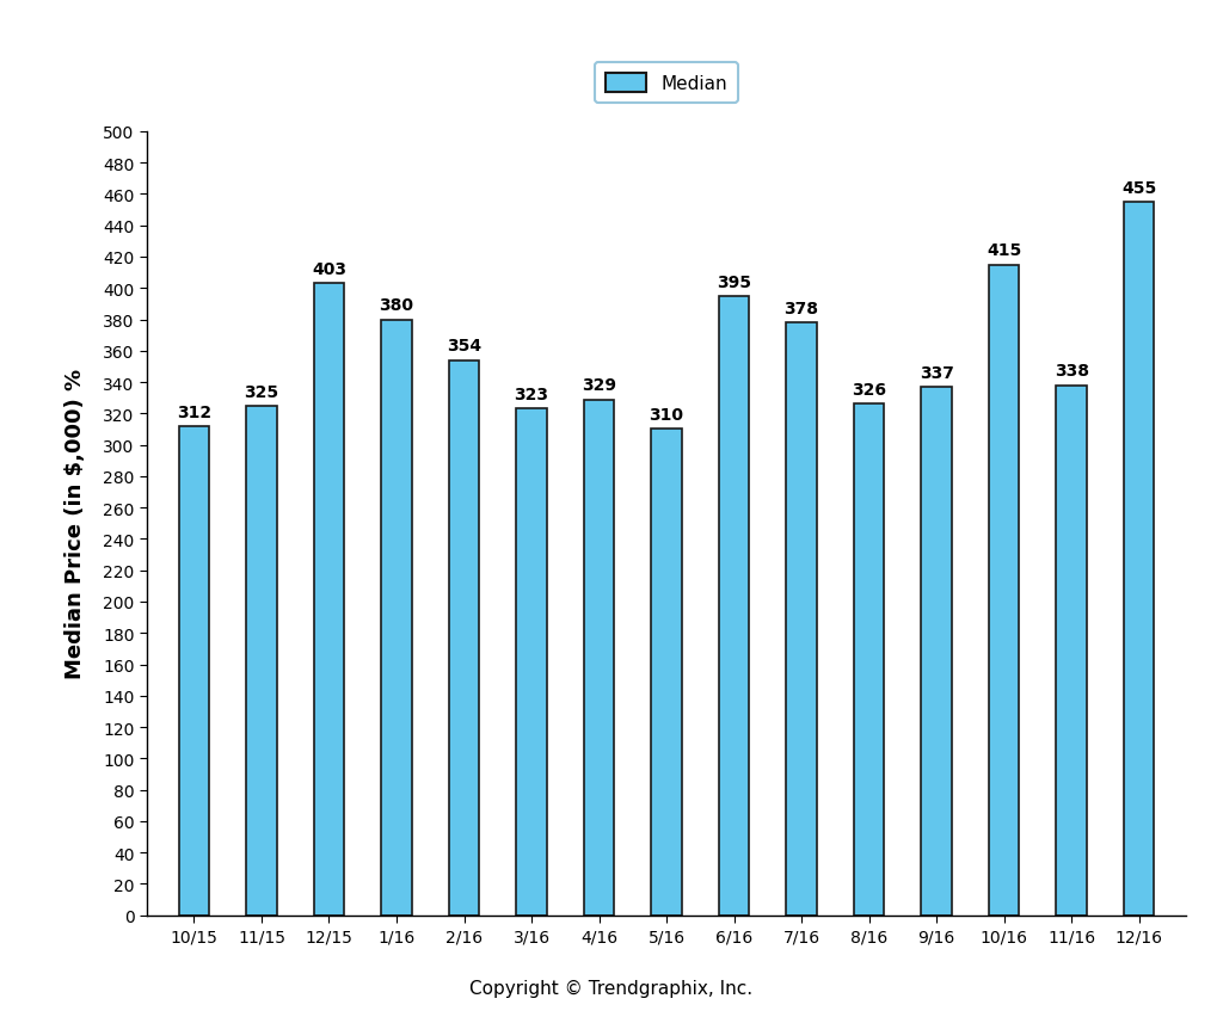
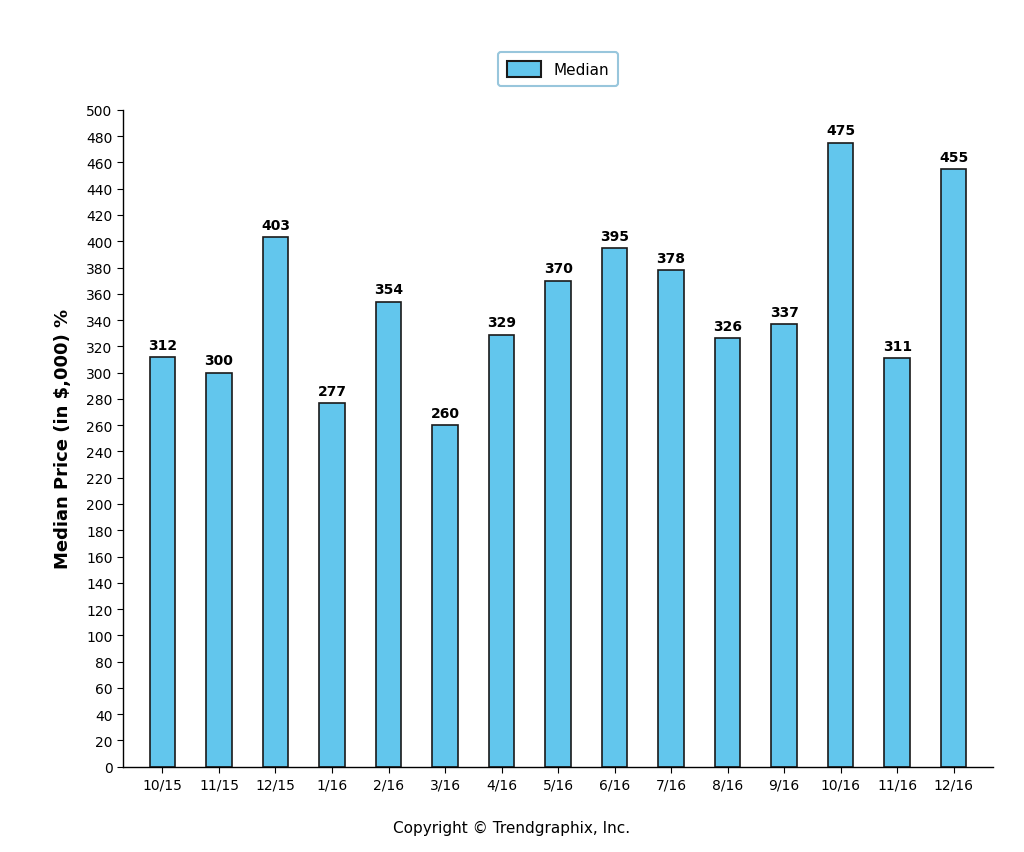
11/15: 325 -> 300
1/16: 380 -> 277
3/16: 323 -> 260
5/16: 310 -> 370
10/16: 415 -> 475
11/16: 338 -> 311
